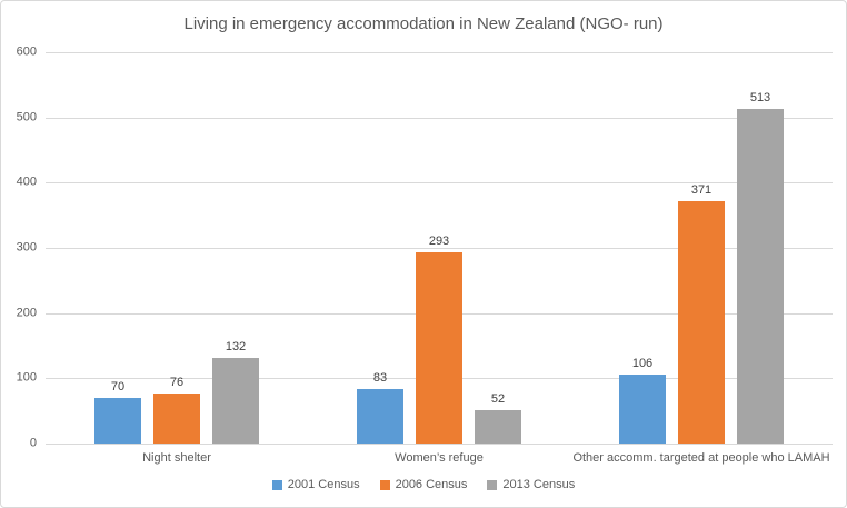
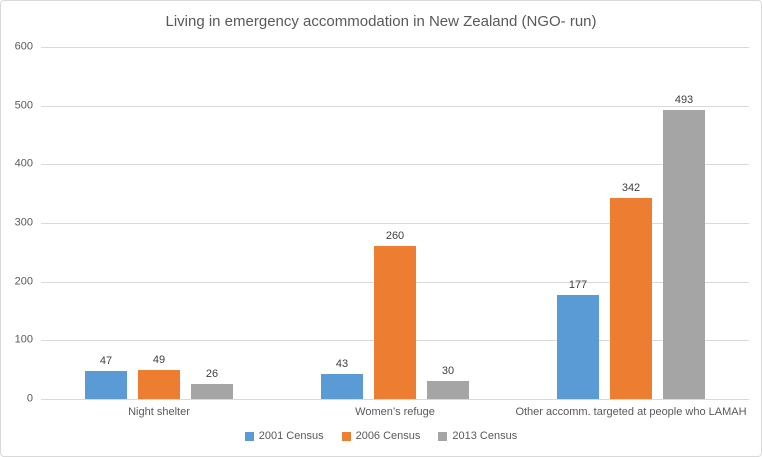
2001 Census/Night shelter: 70 -> 47
2006 Census/Night shelter: 76 -> 49
2013 Census/Night shelter: 132 -> 26
2001 Census/Women’s refuge: 83 -> 43
2006 Census/Women’s refuge: 293 -> 260
2013 Census/Women’s refuge: 52 -> 30
2001 Census/Other accomm. targeted at people who LAMAH: 106 -> 177
2006 Census/Other accomm. targeted at people who LAMAH: 371 -> 342
2013 Census/Other accomm. targeted at people who LAMAH: 513 -> 493
